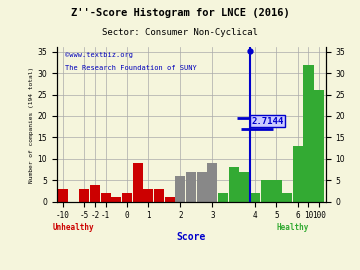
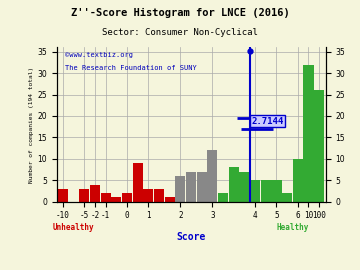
3: 9 -> 12
4: 2 -> 5
6: 13 -> 10
